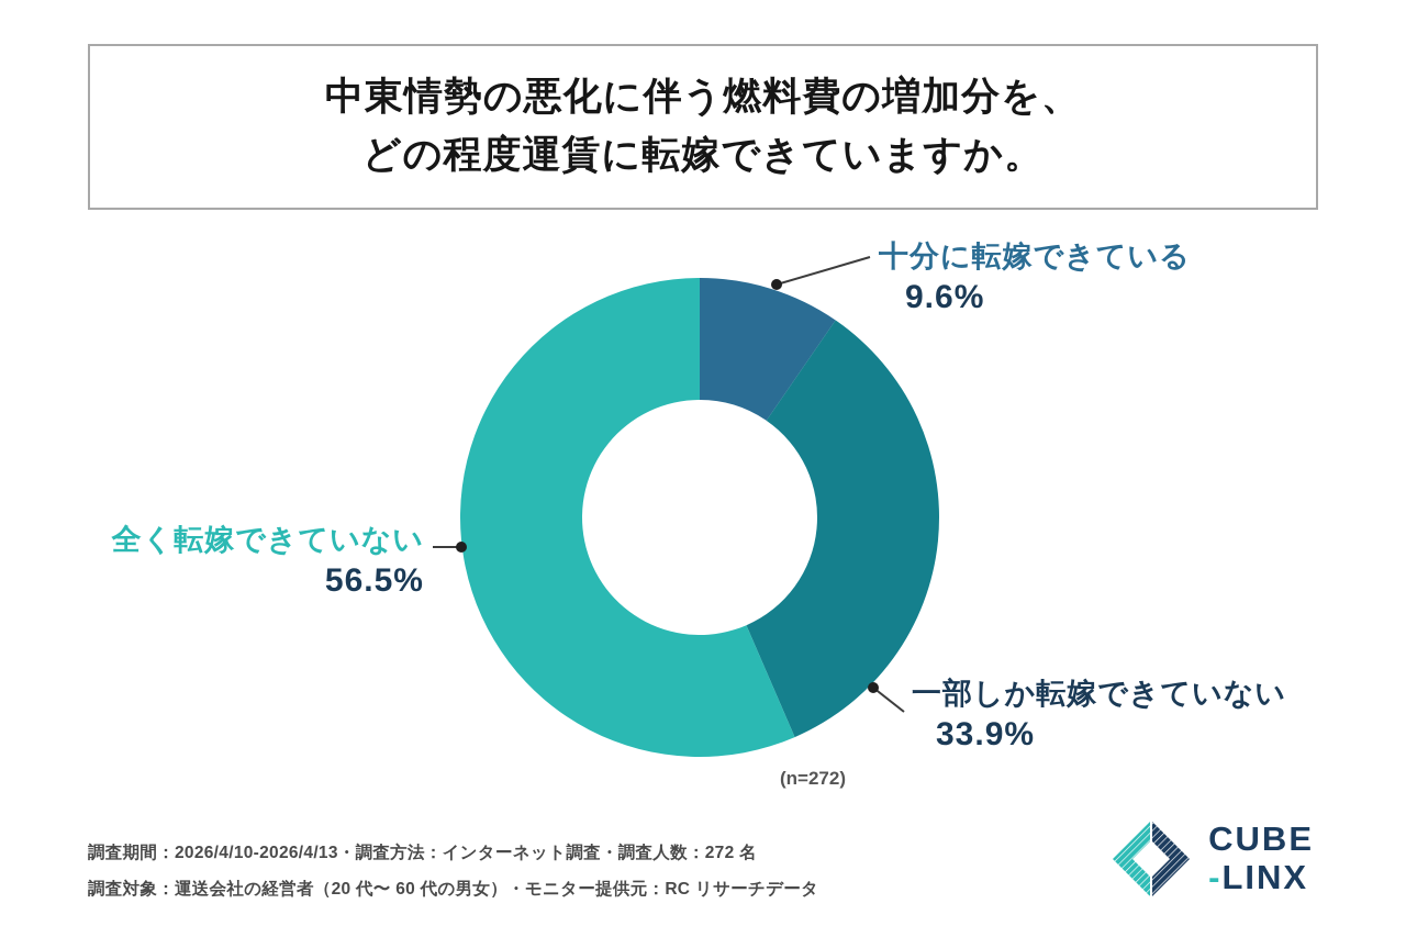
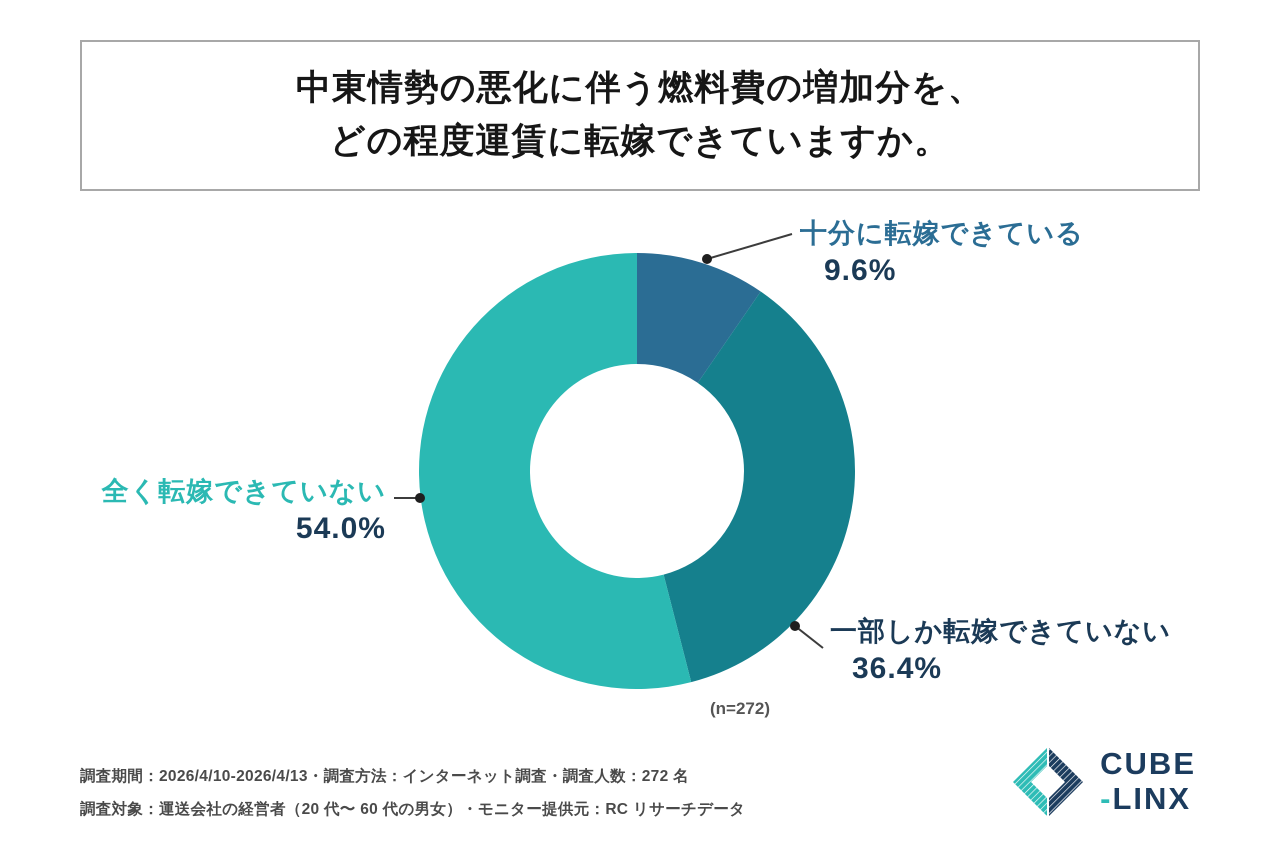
一部しか転嫁できていない: 33.9% -> 36.4%
全く転嫁できていない: 56.5% -> 54.0%
